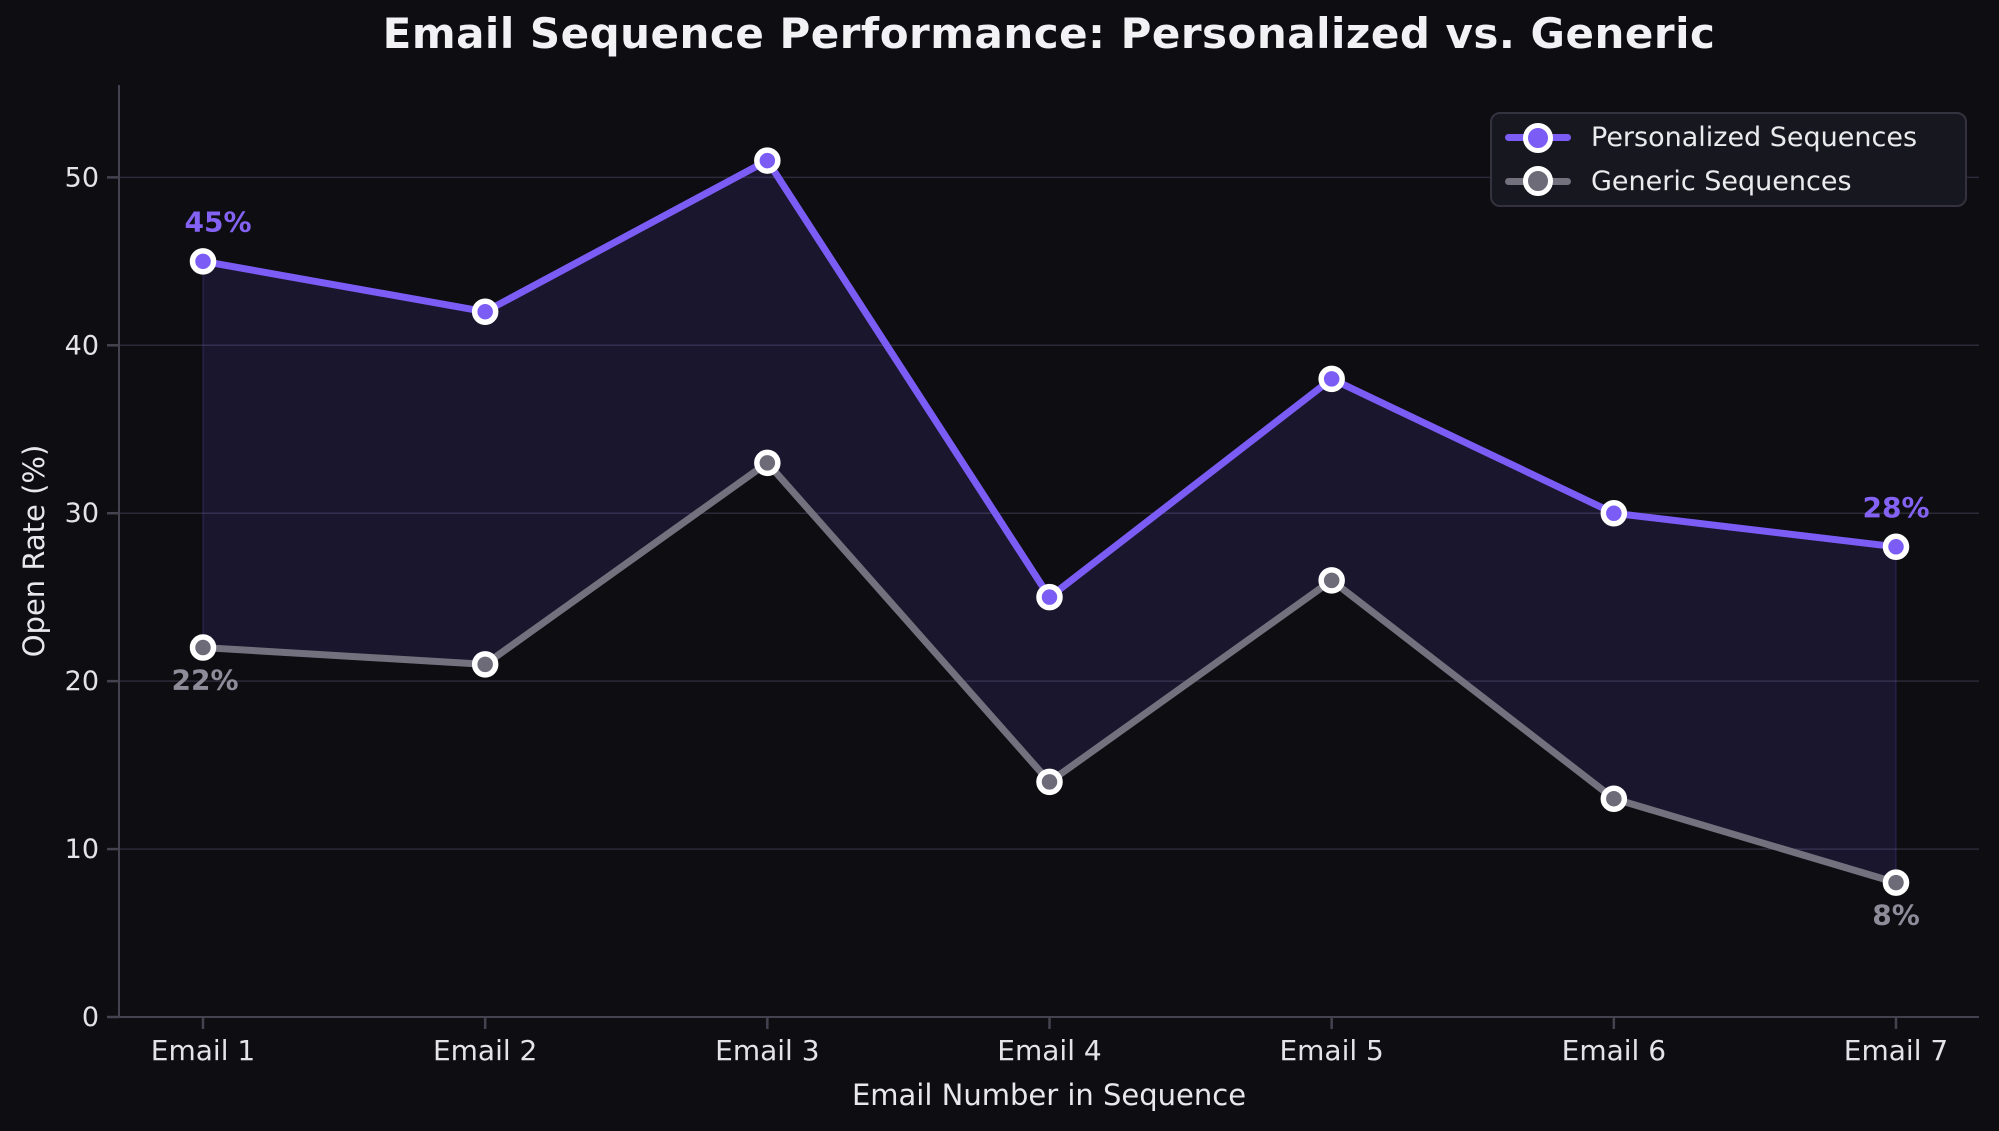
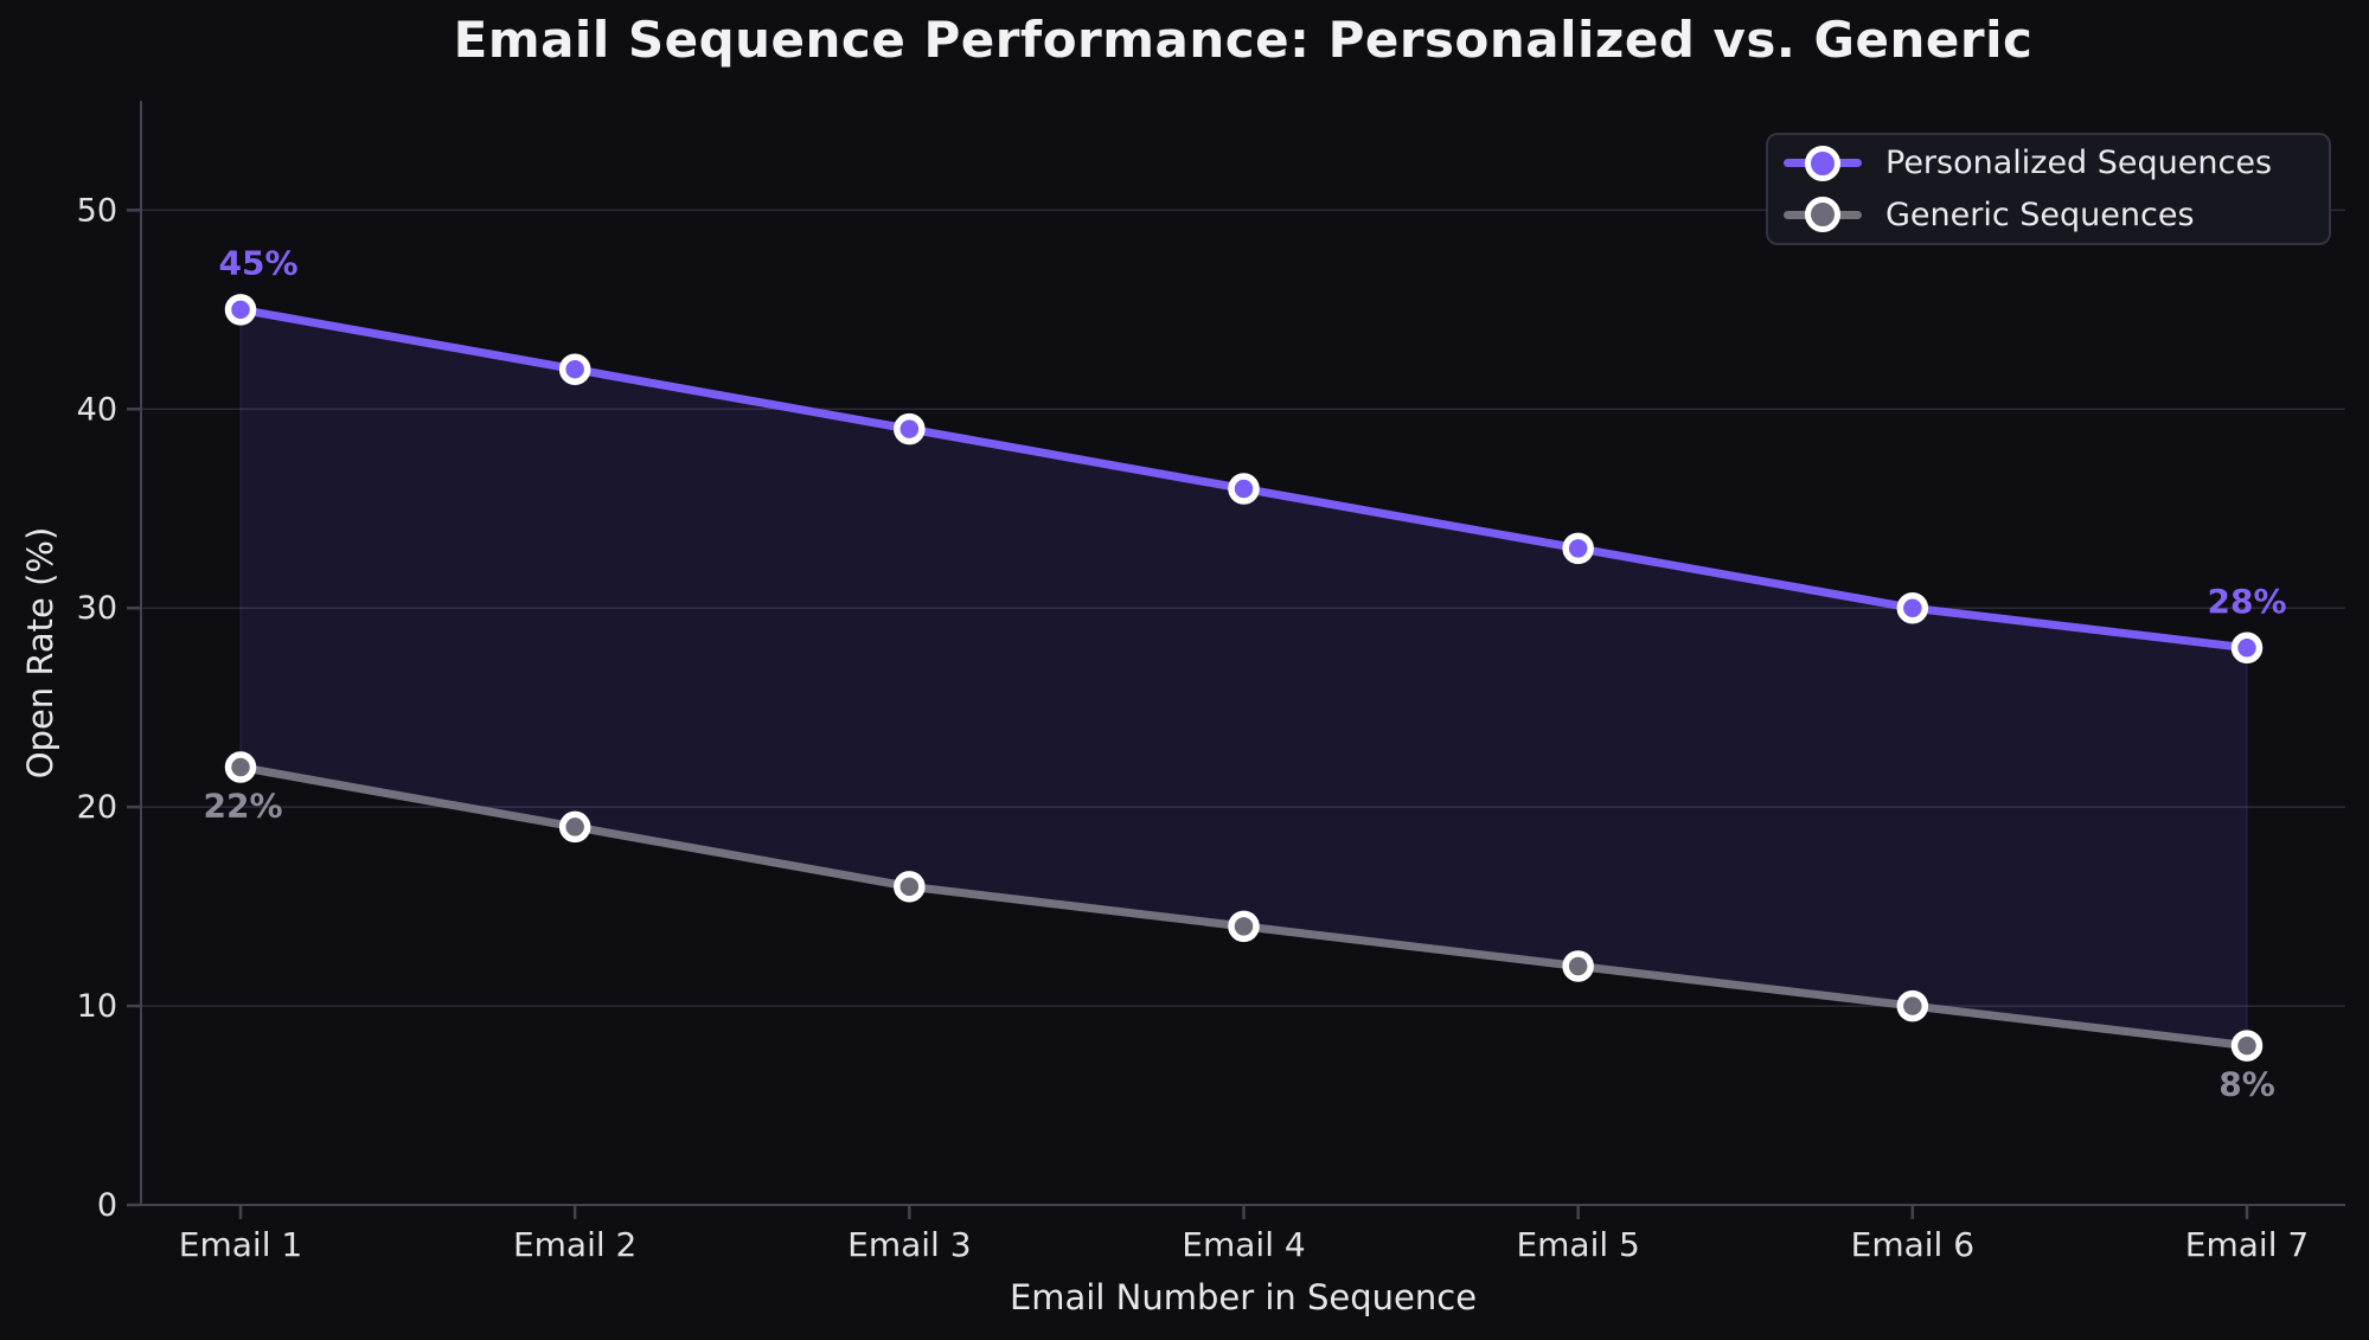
Generic Sequences/Email 2: 21 -> 19
Personalized Sequences/Email 3: 51 -> 39
Generic Sequences/Email 3: 33 -> 16
Personalized Sequences/Email 4: 25 -> 36
Personalized Sequences/Email 5: 38 -> 33
Generic Sequences/Email 5: 26 -> 12
Generic Sequences/Email 6: 13 -> 10
